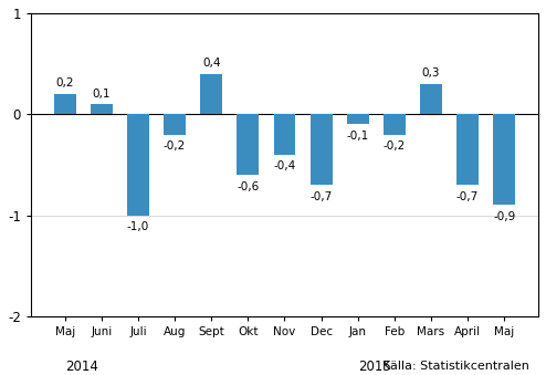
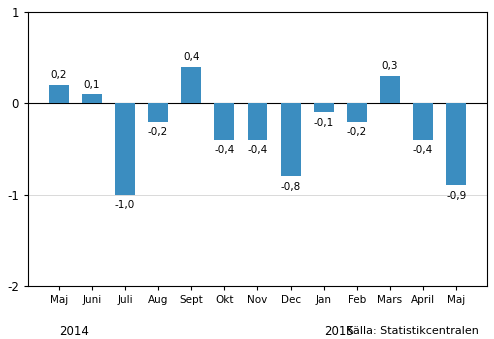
Okt: -0,6 -> -0,4
Dec: -0,7 -> -0,8
April: -0,7 -> -0,4
